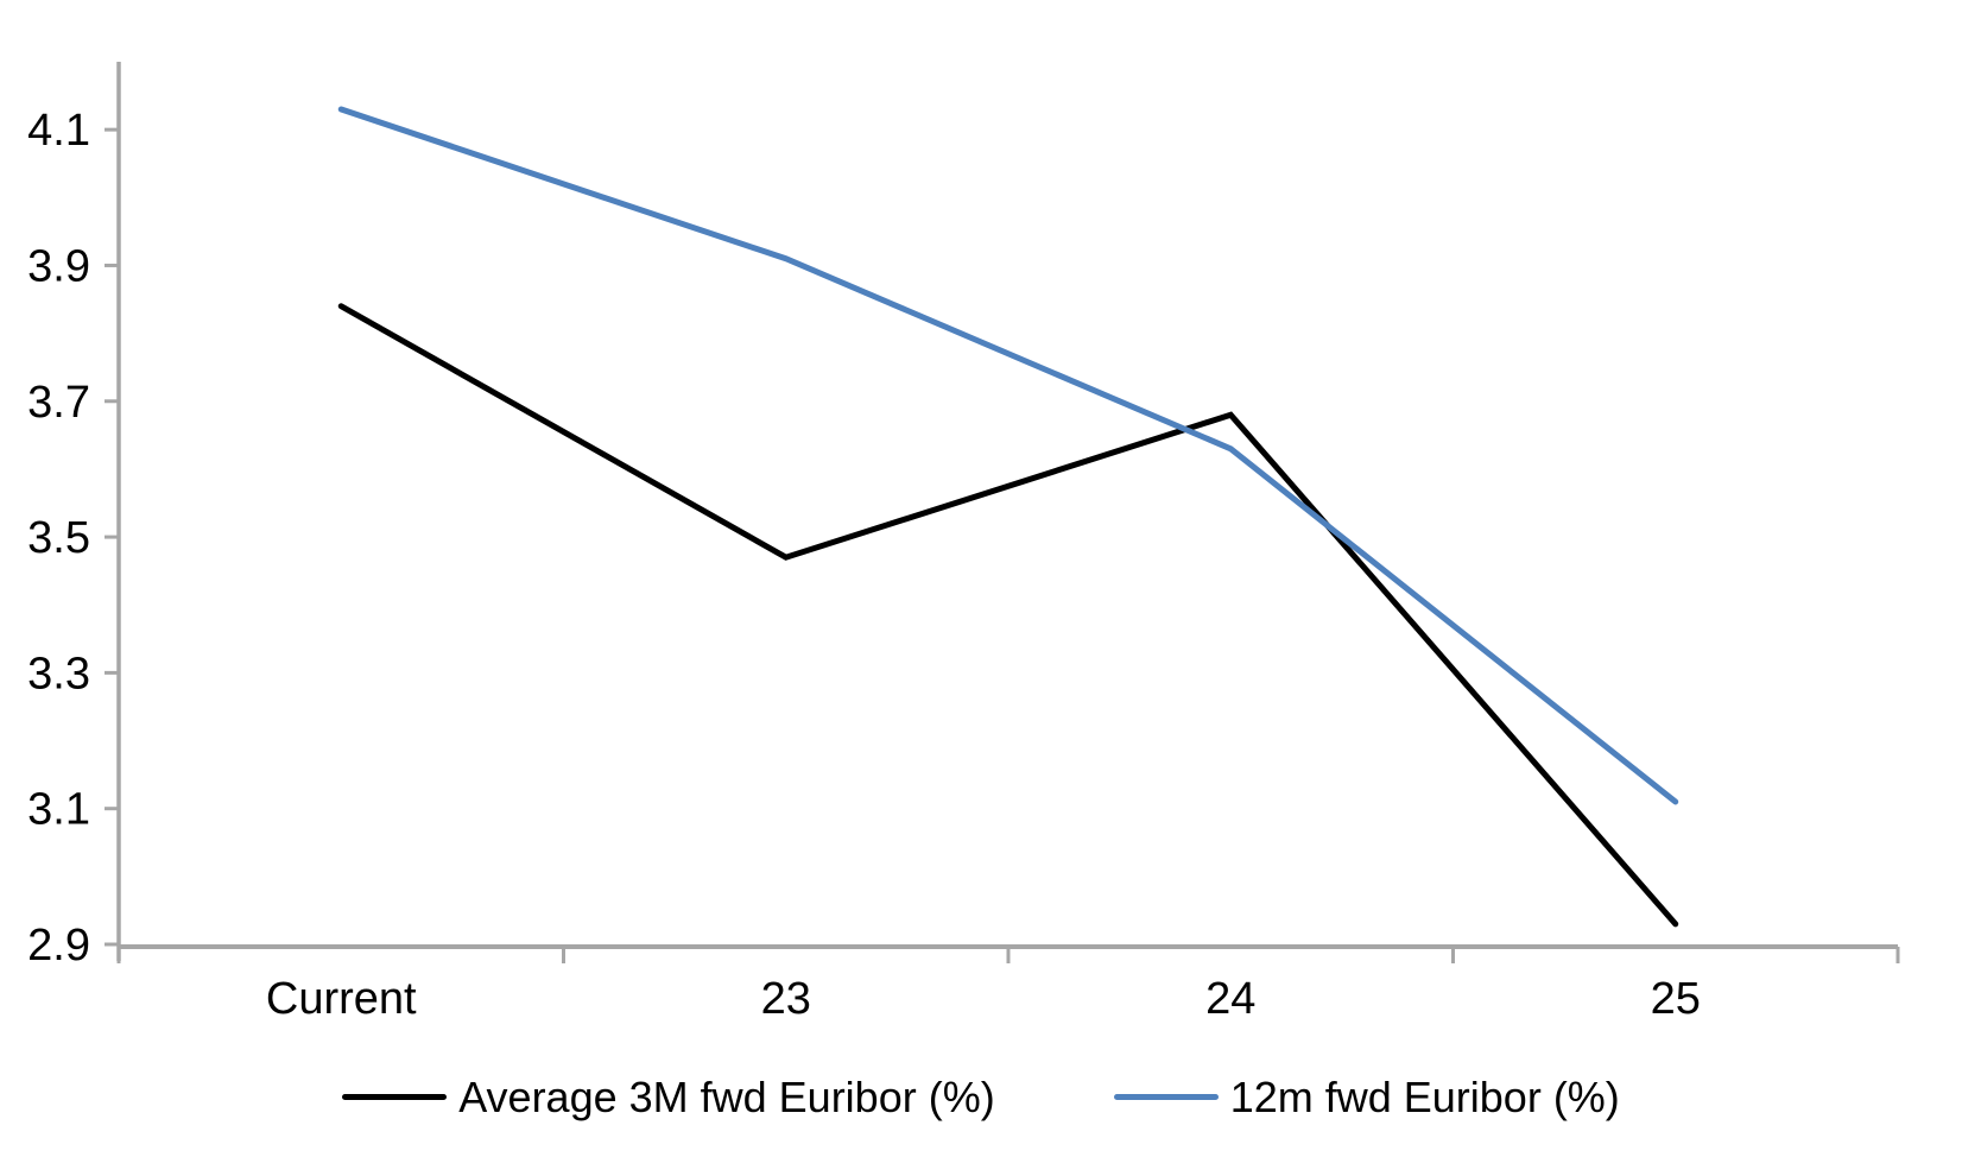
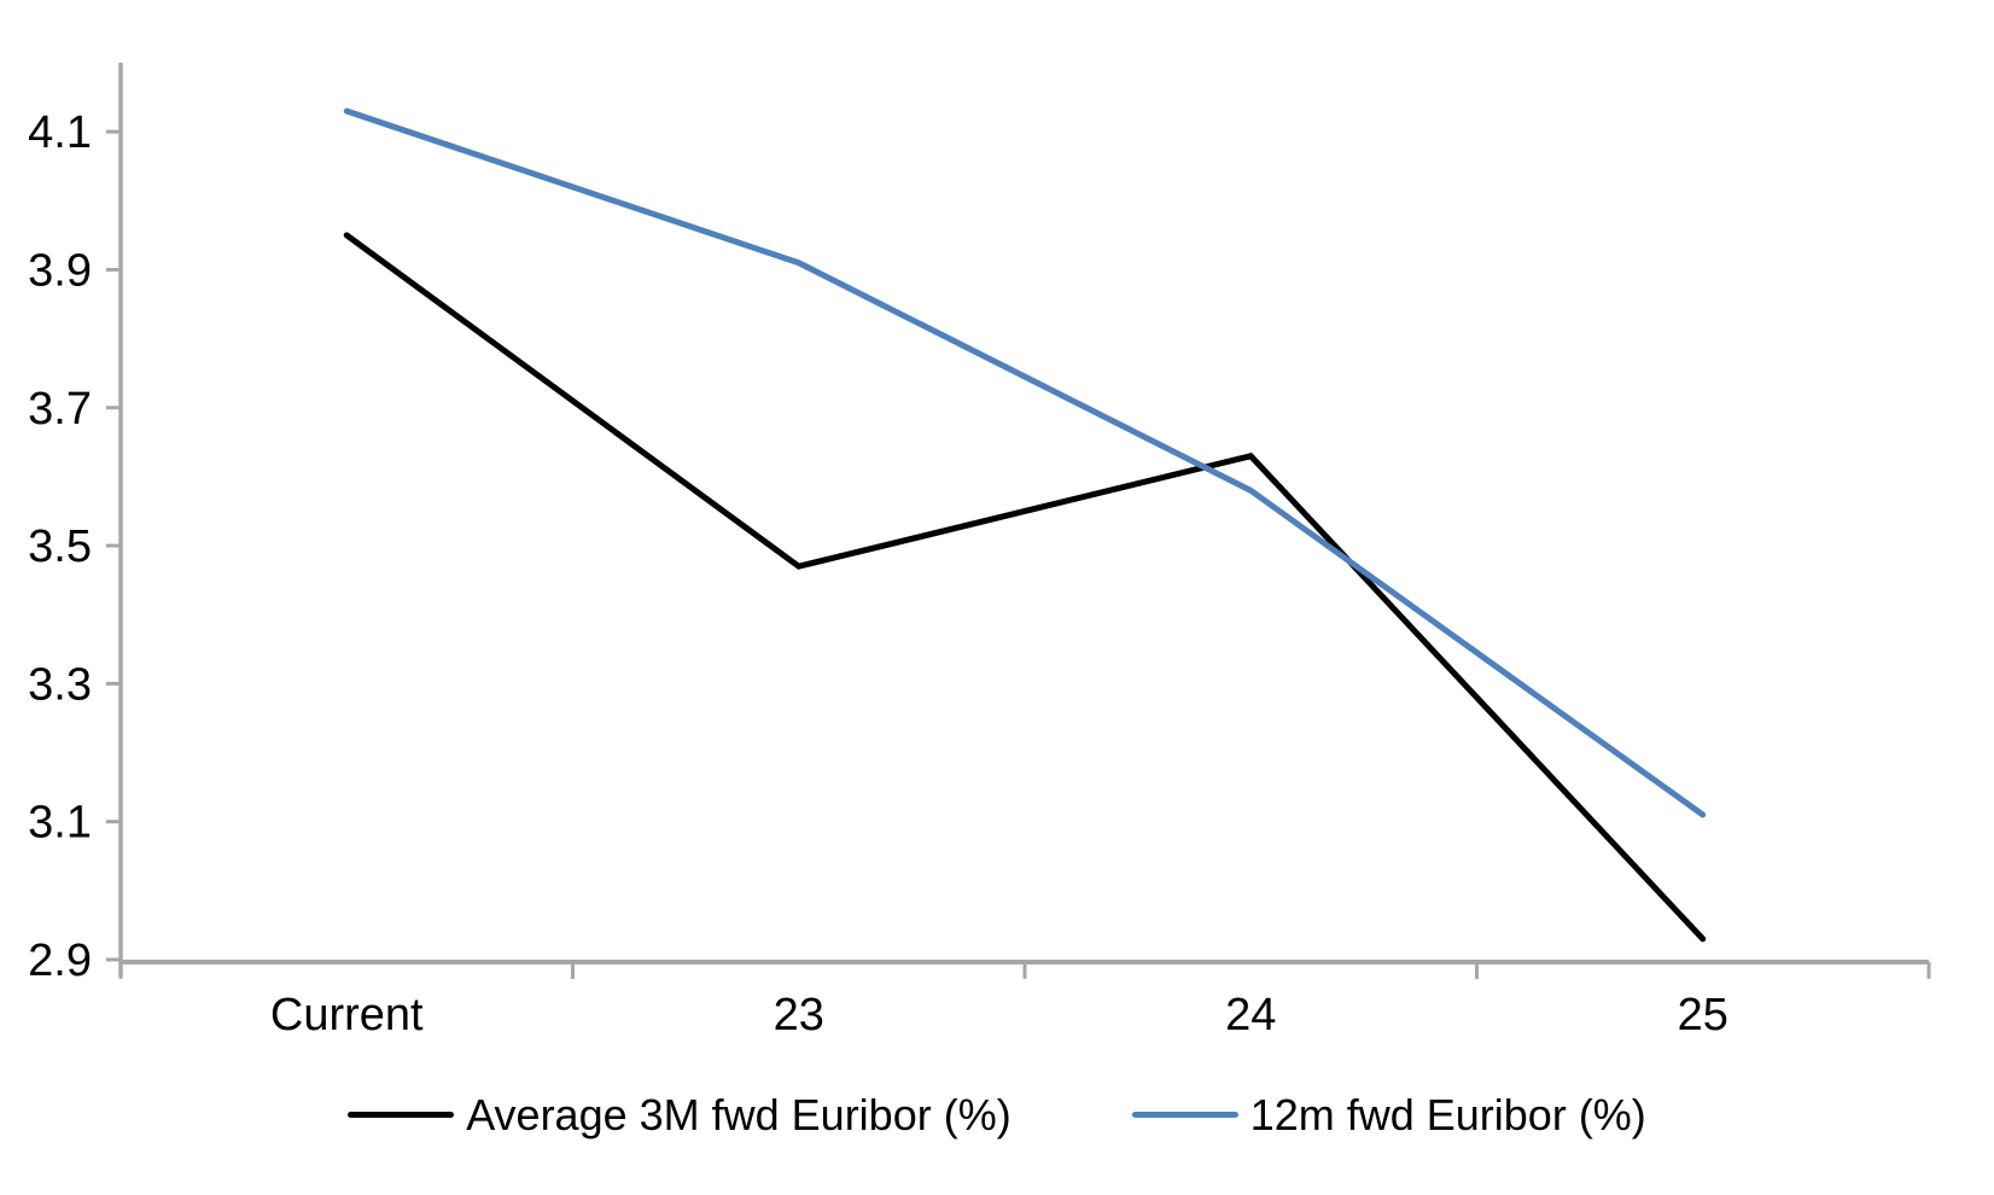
Average 3M fwd Euribor (%)/Current: 3.84 -> 3.95
Average 3M fwd Euribor (%)/24: 3.68 -> 3.63
12m fwd Euribor (%)/24: 3.63 -> 3.58
